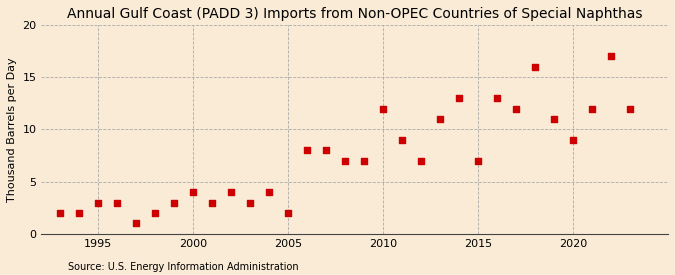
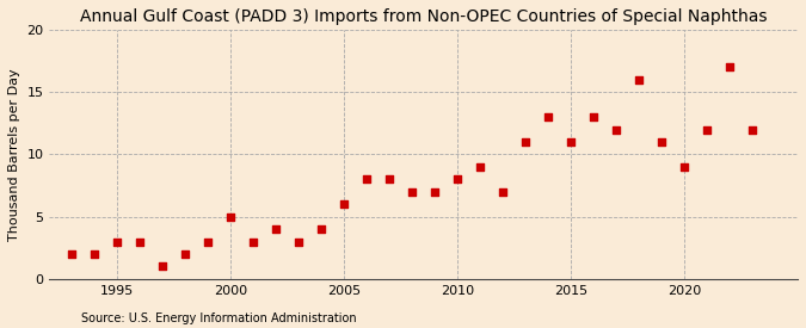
2000: 4 -> 5
2005: 2 -> 6
2010: 12 -> 8
2015: 7 -> 11
